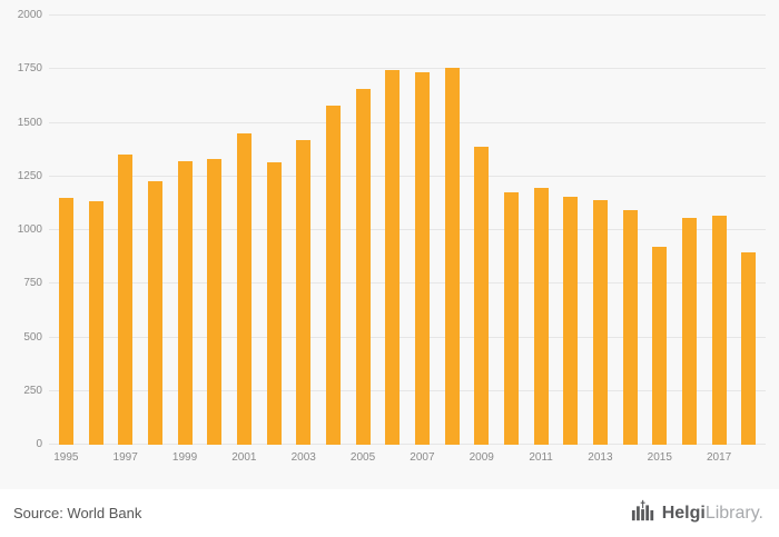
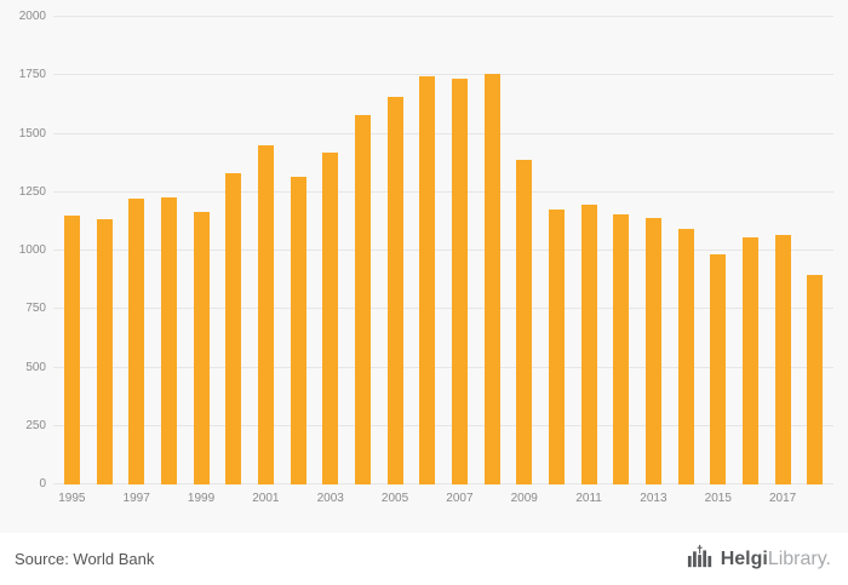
1997: 1350 -> 1220
1999: 1320 -> 1160
2015: 920 -> 980
